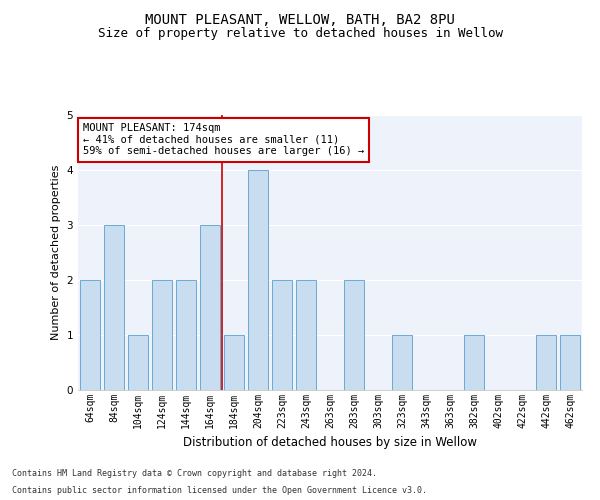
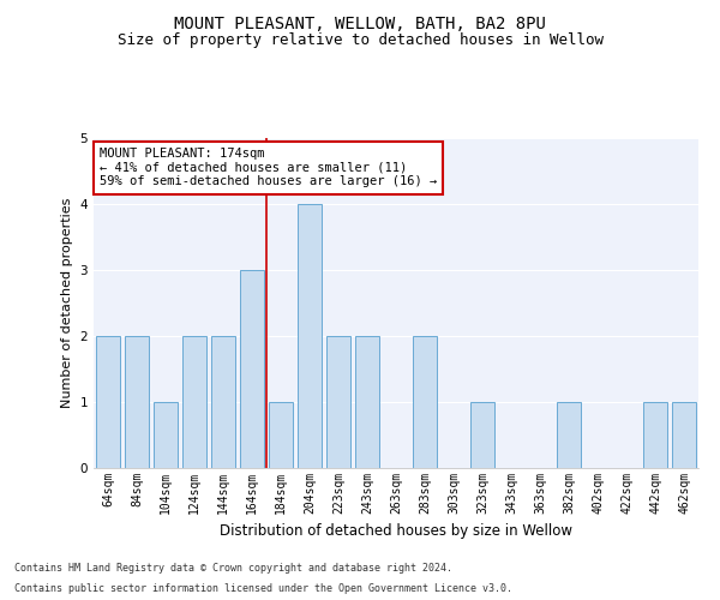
84sqm: 3 -> 2
